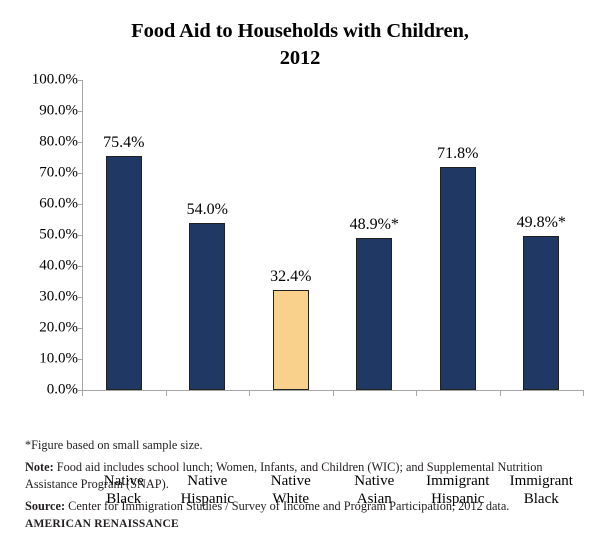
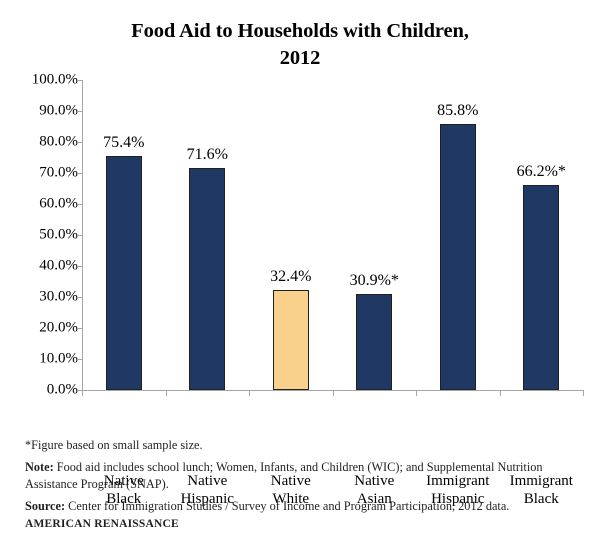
Native Hispanic: 54.0% -> 71.6%
Native Asian: 48.9 -> 30.9
Immigrant Hispanic: 71.8% -> 85.8%
Immigrant Black: 49.8 -> 66.2
